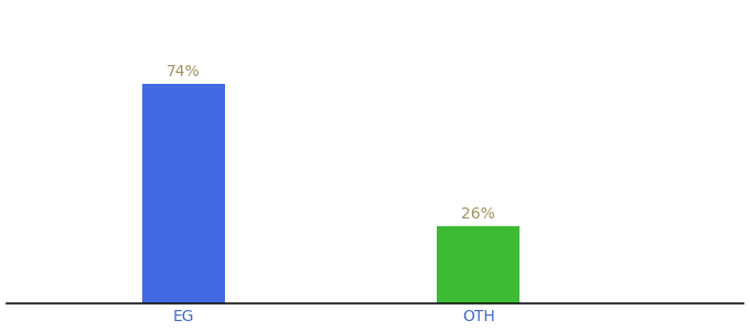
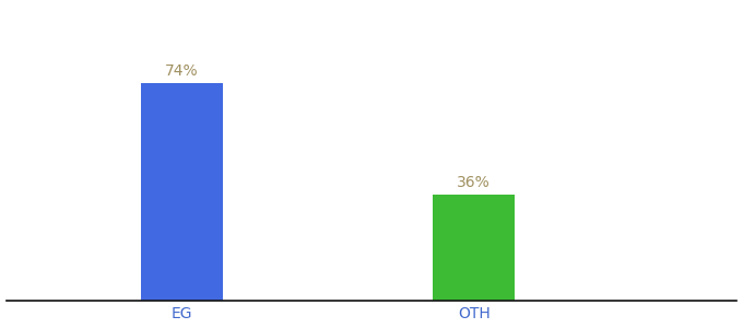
OTH: 26% -> 36%
